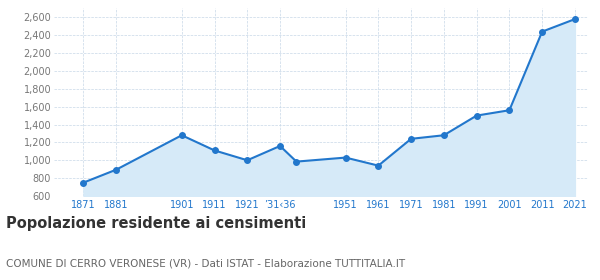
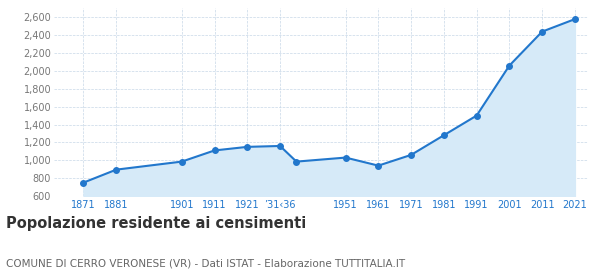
1901: 1,280 -> 980
1921: 1,000 -> 1,150
1971: 1,240 -> 1,060
2001: 1,560 -> 2,060
